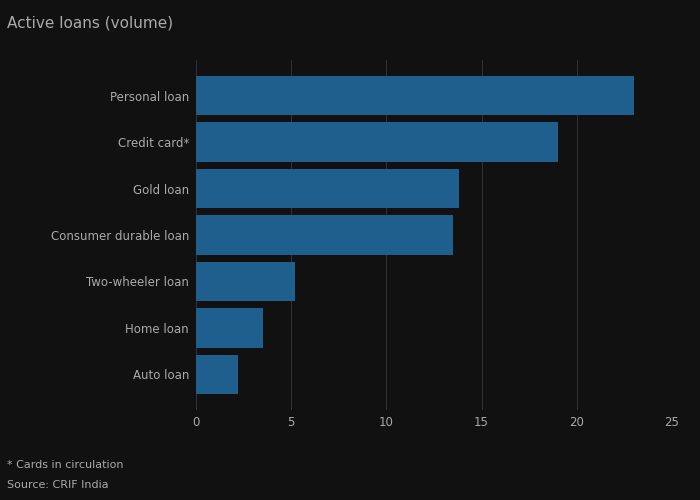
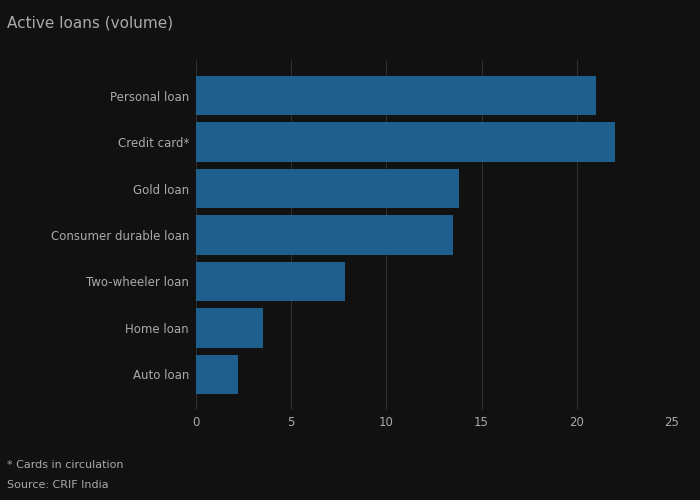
Personal loan: 23.0 -> 21.0
Credit card*: 19.0 -> 22.0
Two-wheeler loan: 5.2 -> 7.8
